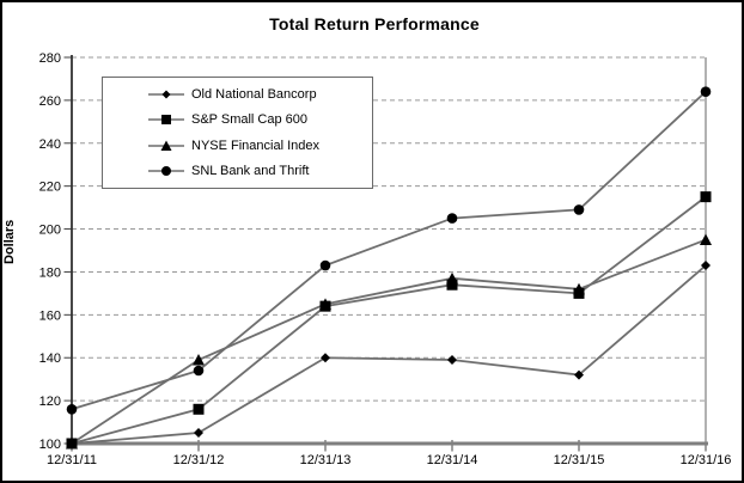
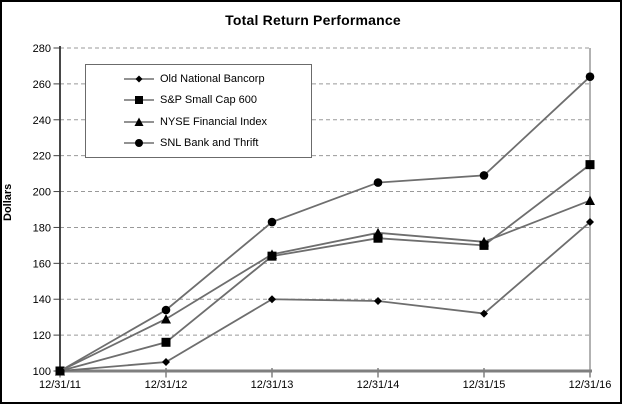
SNL Bank and Thrift/12/31/11: 116 -> 100
NYSE Financial Index/12/31/12: 139 -> 129
